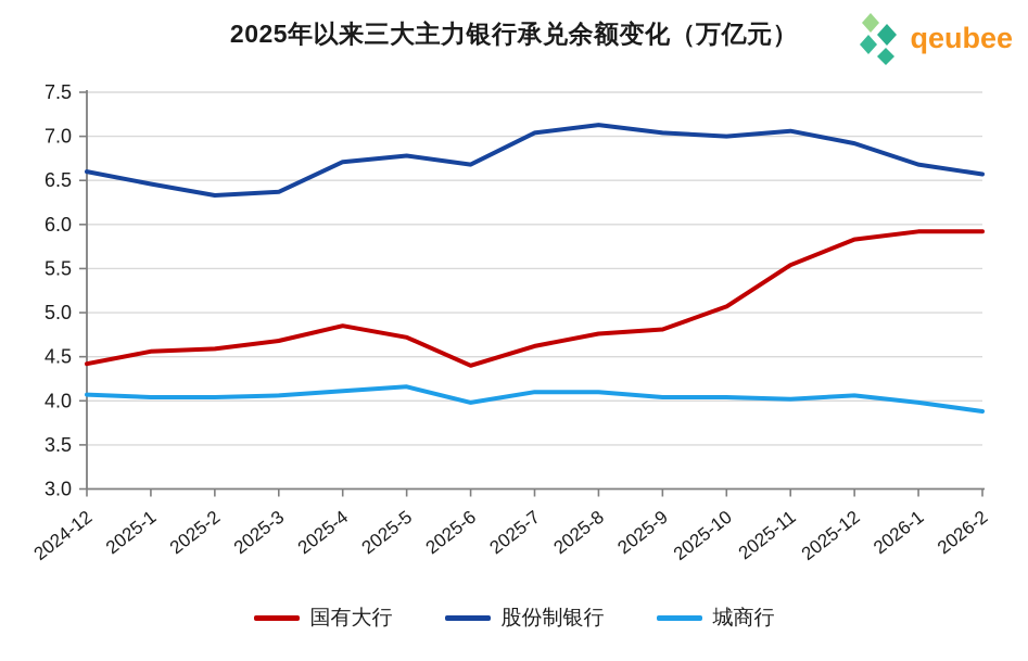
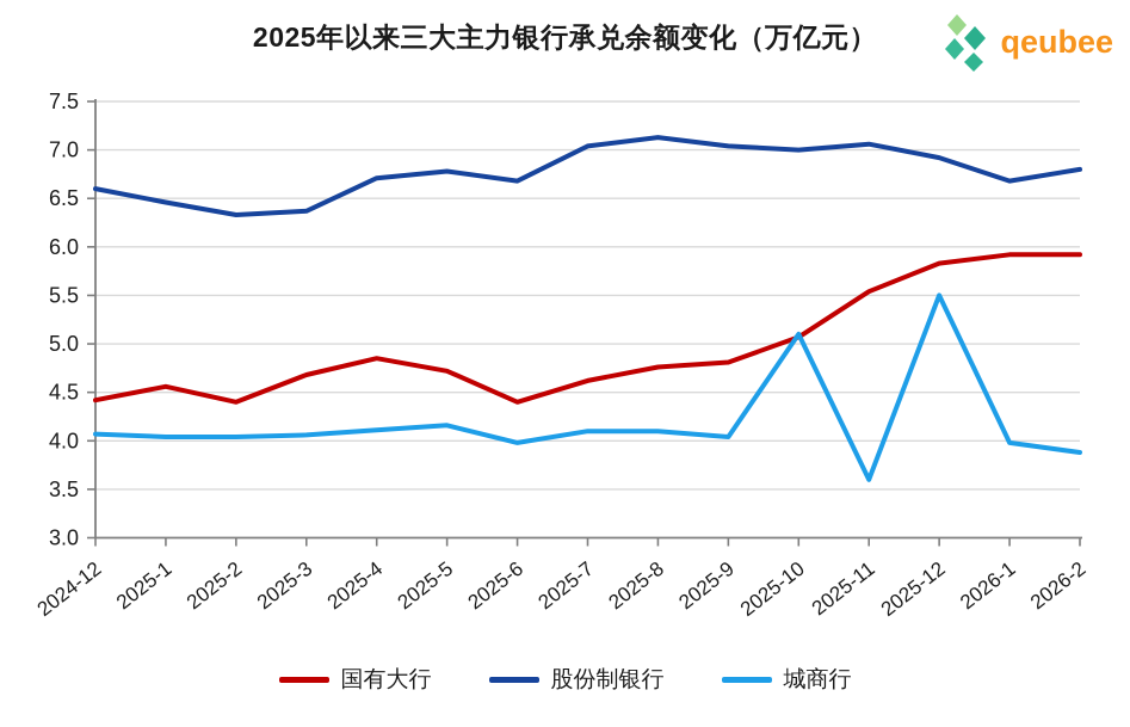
国有大行/2025-2: 4.6 -> 4.4
城商行/2025-10: 4.0 -> 5.1
城商行/2025-11: 4.0 -> 3.6
城商行/2025-12: 4.1 -> 5.5
股份制银行/2026-2: 6.6 -> 6.8
